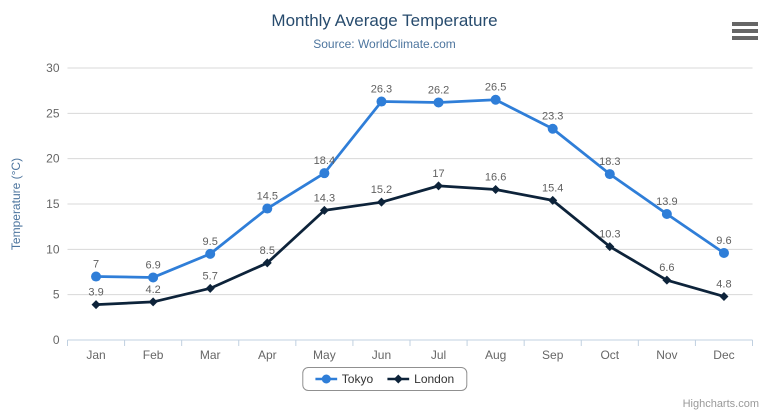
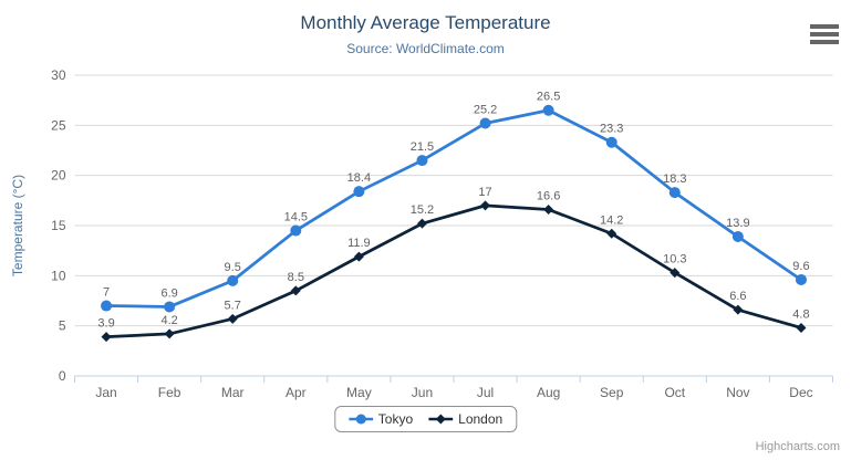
London/May: 14.3 -> 11.9
Tokyo/Jun: 26.3 -> 21.5
Tokyo/Jul: 26.2 -> 25.2
London/Sep: 15.4 -> 14.2
